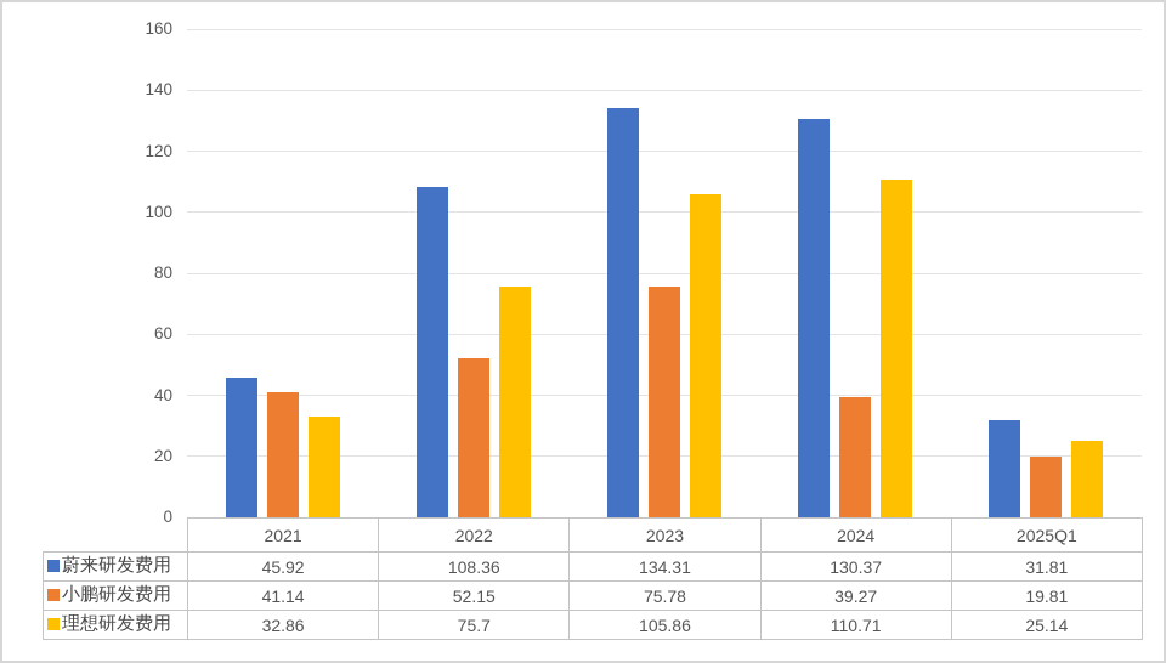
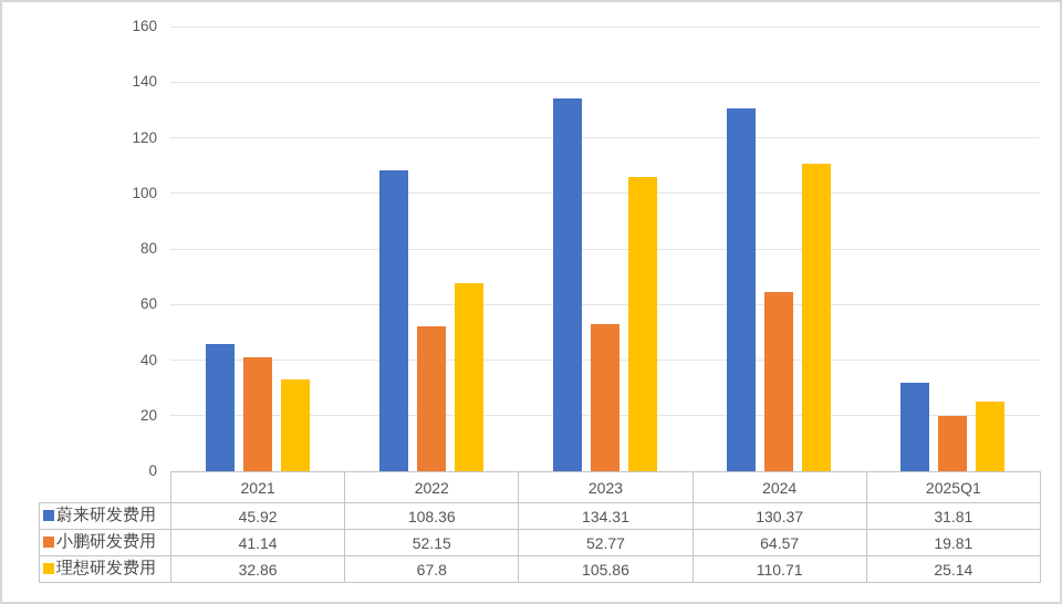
理想研发费用/2022: 75.7 -> 67.8
小鹏研发费用/2023: 75.78 -> 52.77
小鹏研发费用/2024: 39.27 -> 64.57
